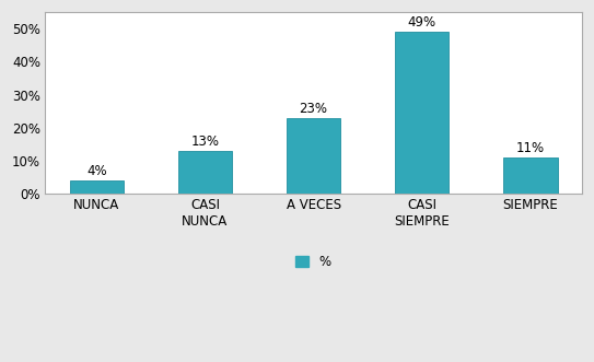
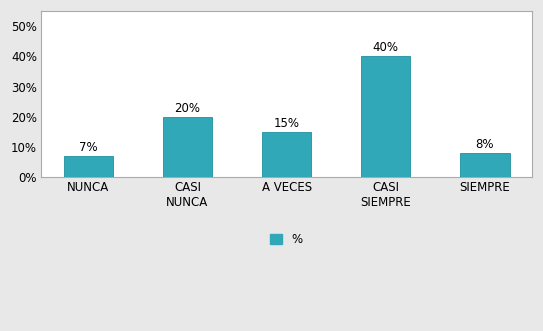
NUNCA: 4% -> 7%
CASI NUNCA: 13% -> 20%
A VECES: 23% -> 15%
CASI SIEMPRE: 49% -> 40%
SIEMPRE: 11% -> 8%
